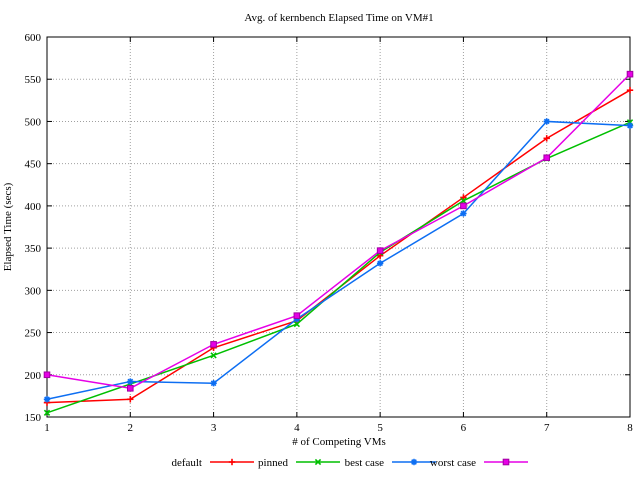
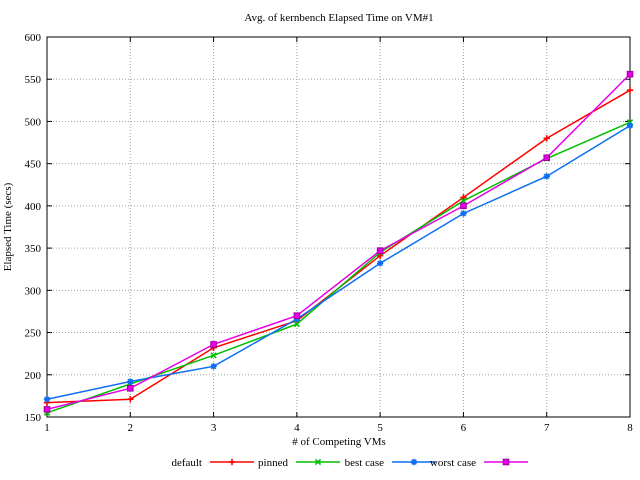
worst case/1: 200 -> 160
best case/3: 190 -> 210
best case/7: 500 -> 440
